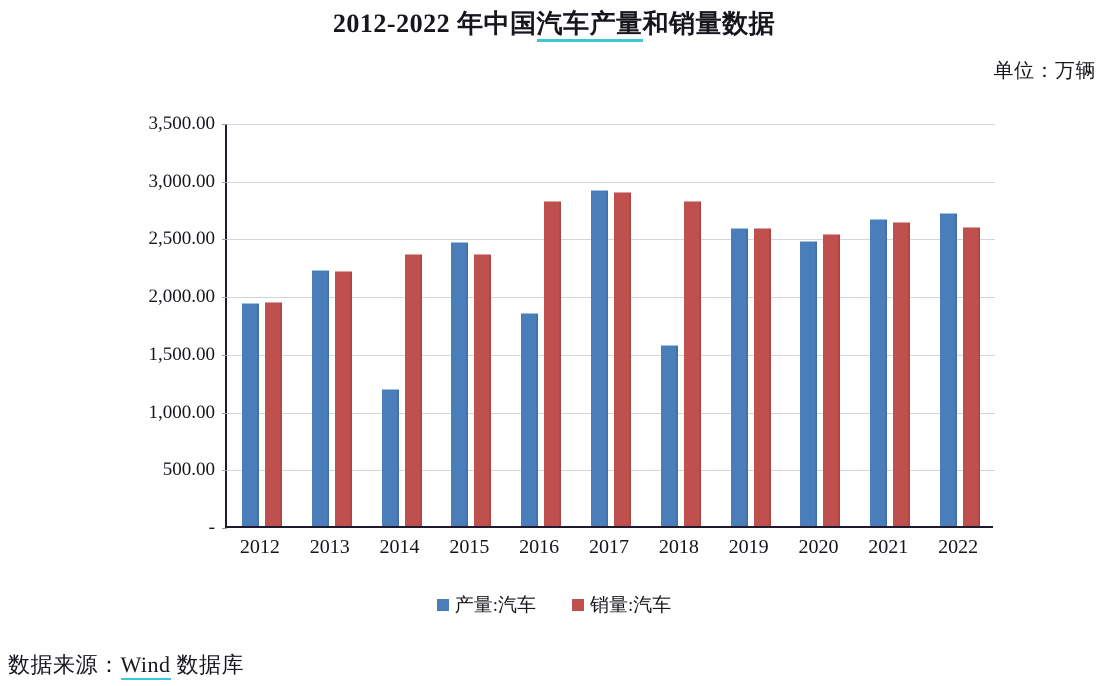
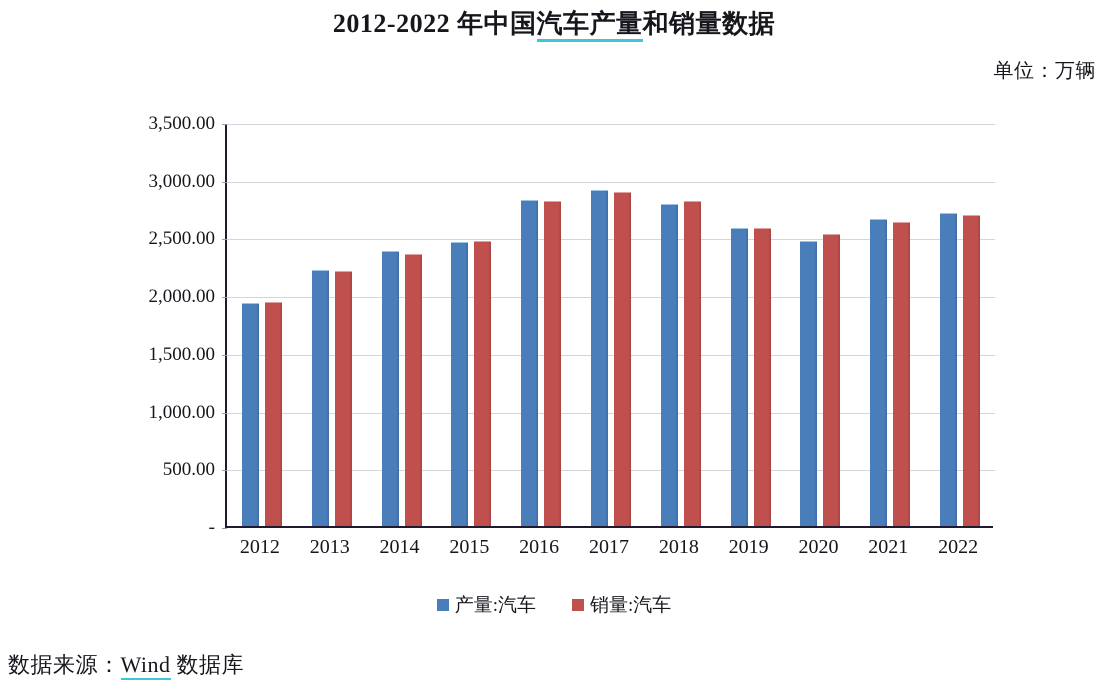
产量:汽车/2014: 1180 -> 2370
销量:汽车/2015: 2350 -> 2460
产量:汽车/2016: 1840 -> 2810
产量:汽车/2018: 1560 -> 2780
销量:汽车/2022: 2580 -> 2690
